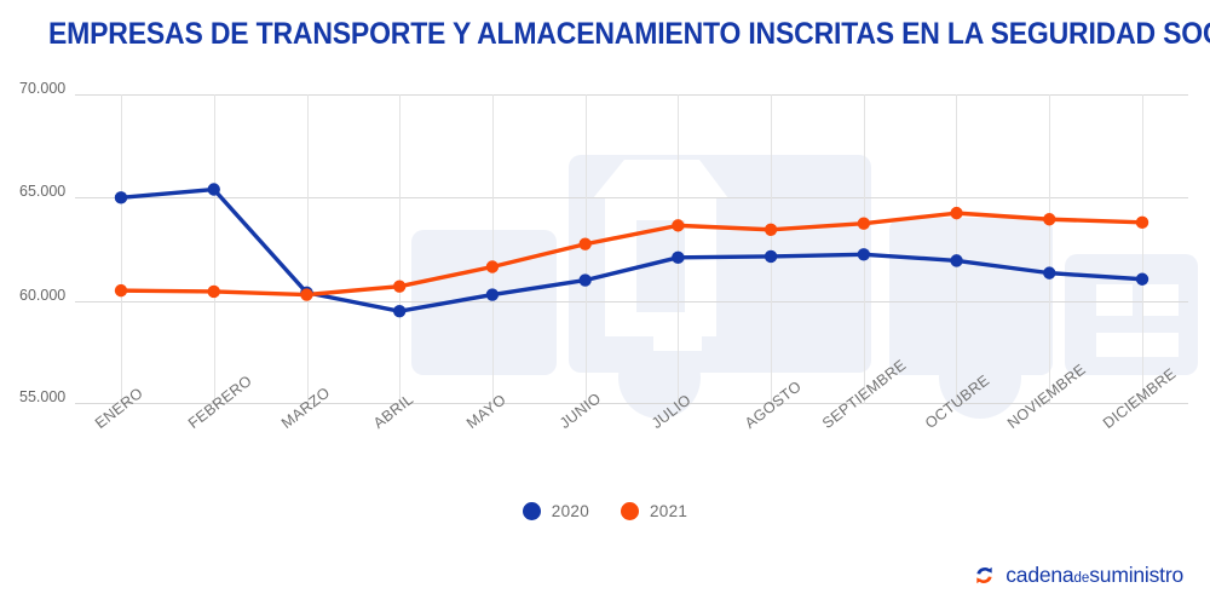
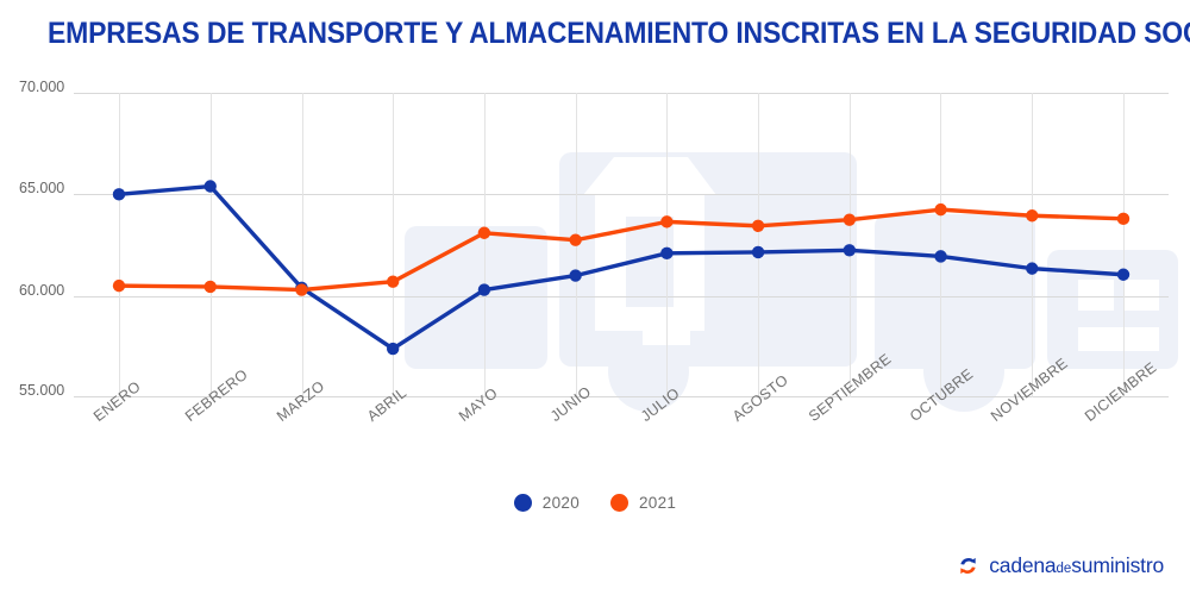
2020/ABRIL: 59500 -> 57400
2021/MAYO: 61600 -> 63100
